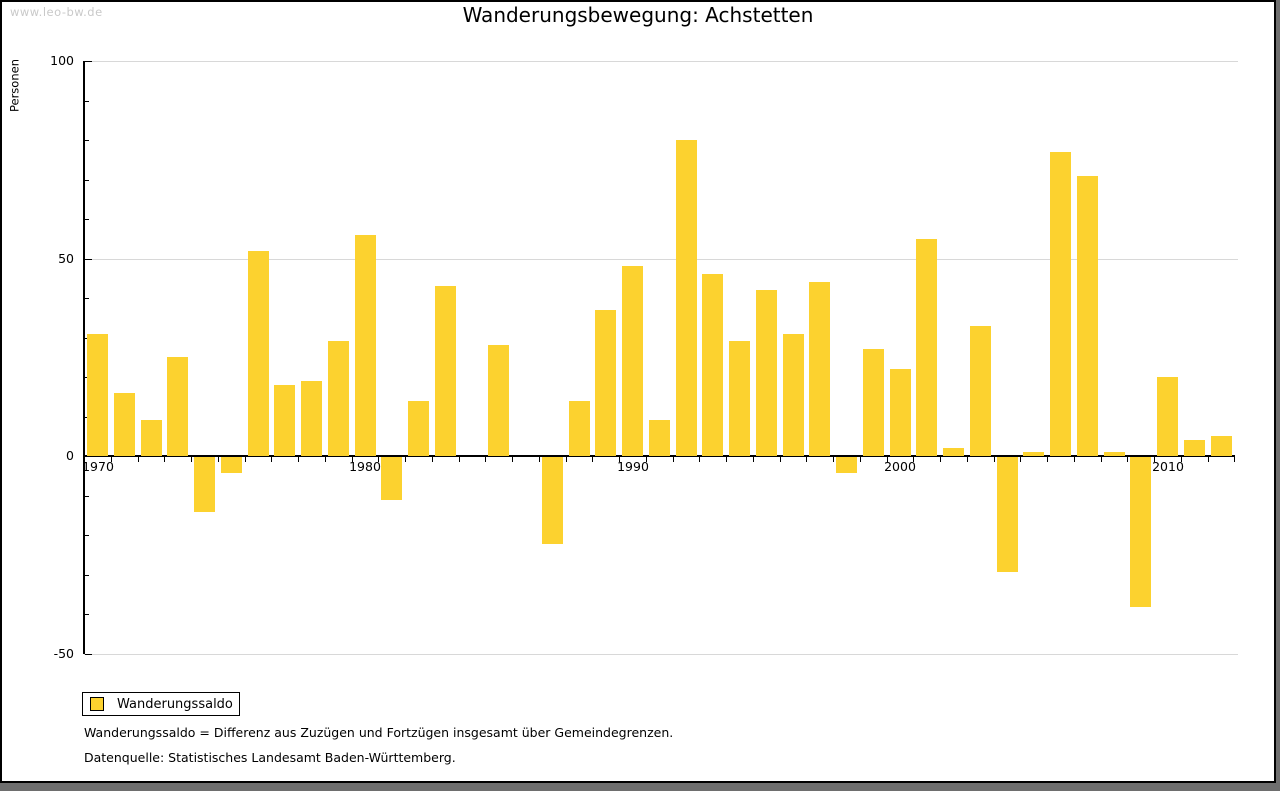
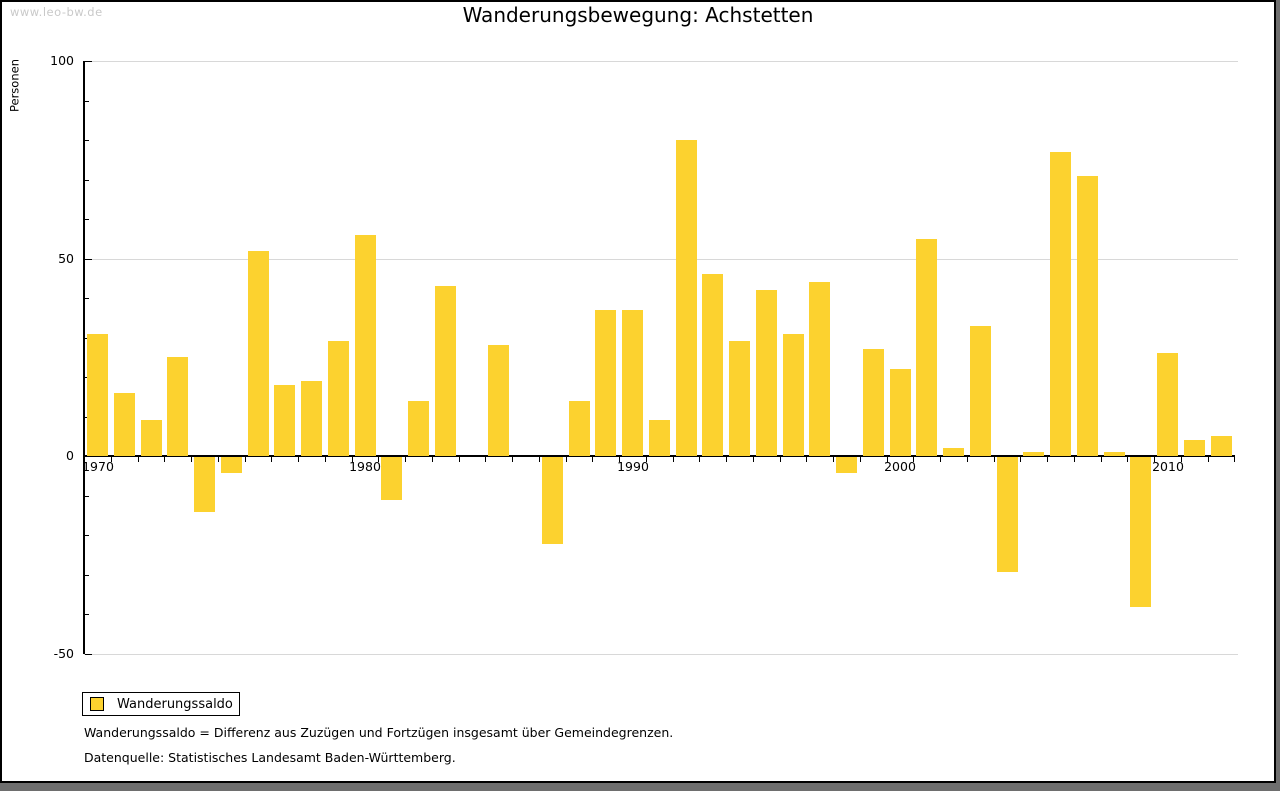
1990: 48 -> 37
2010: 20 -> 26
